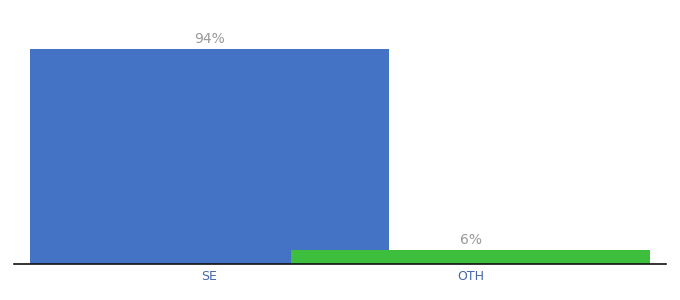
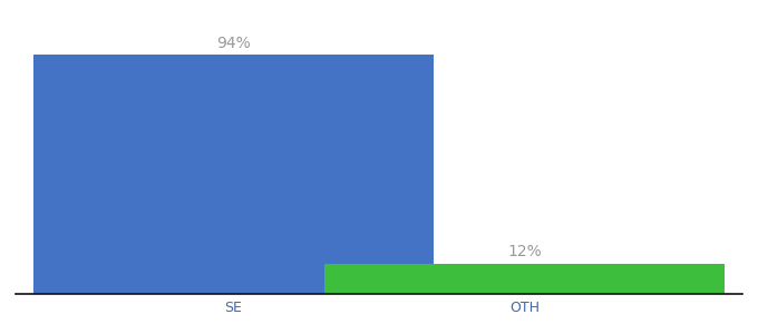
OTH: 6% -> 12%
